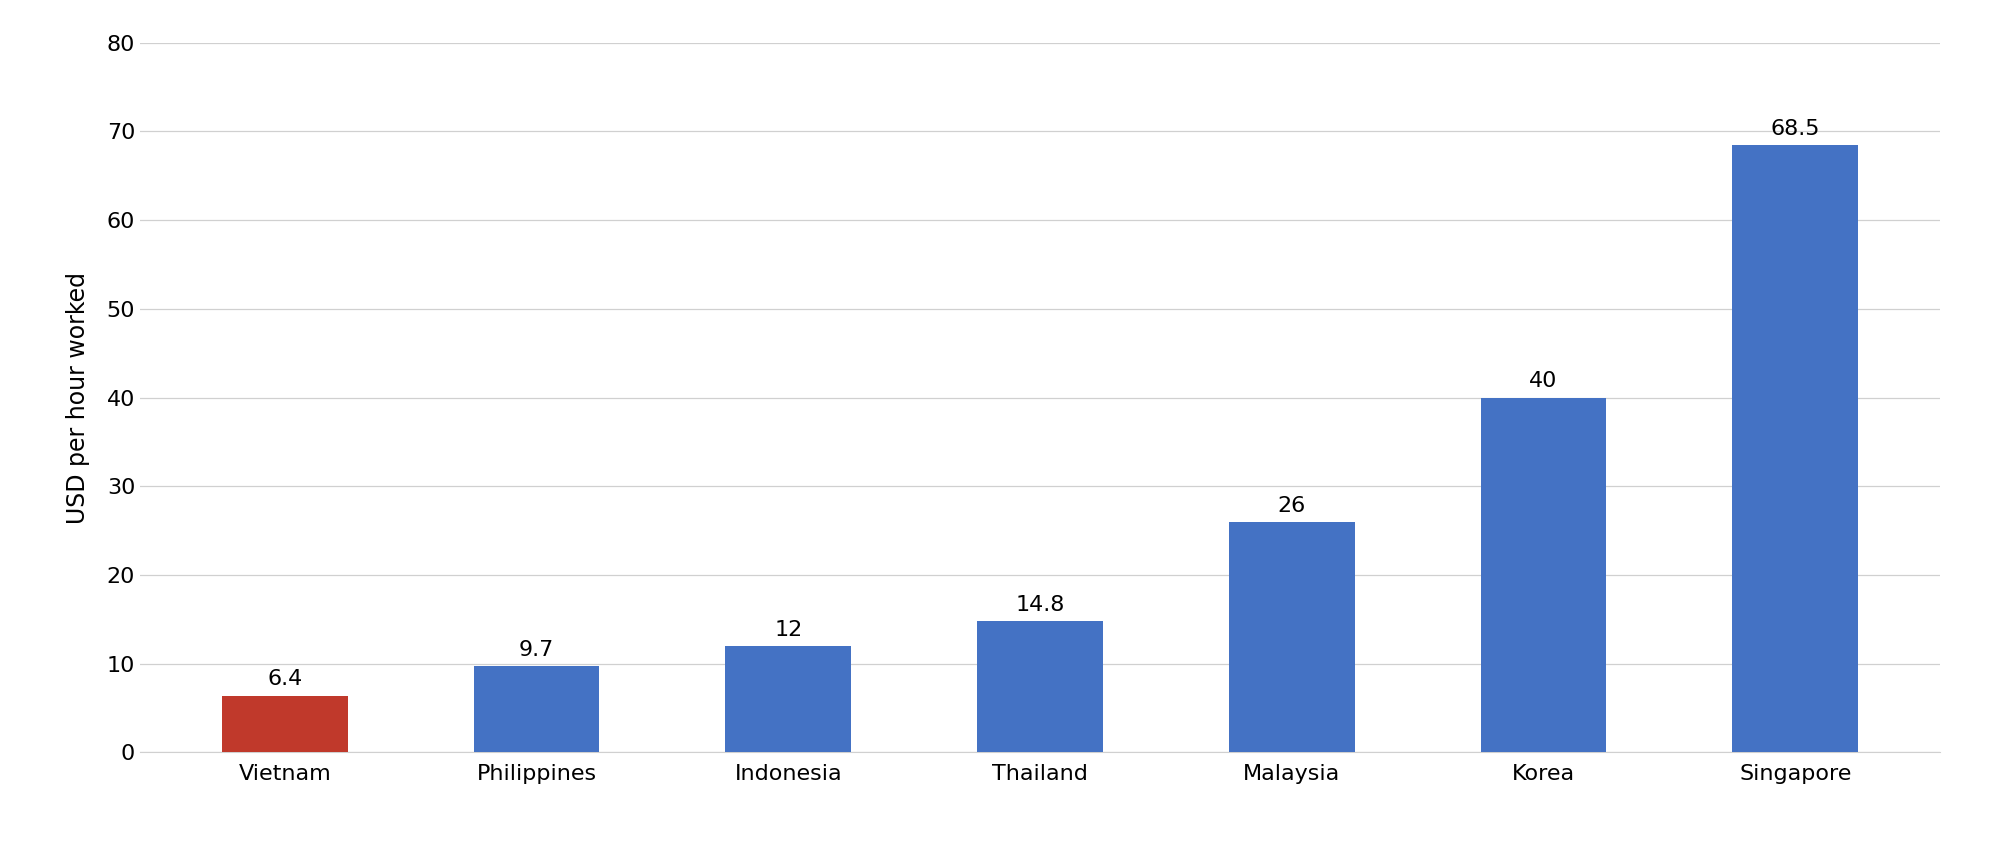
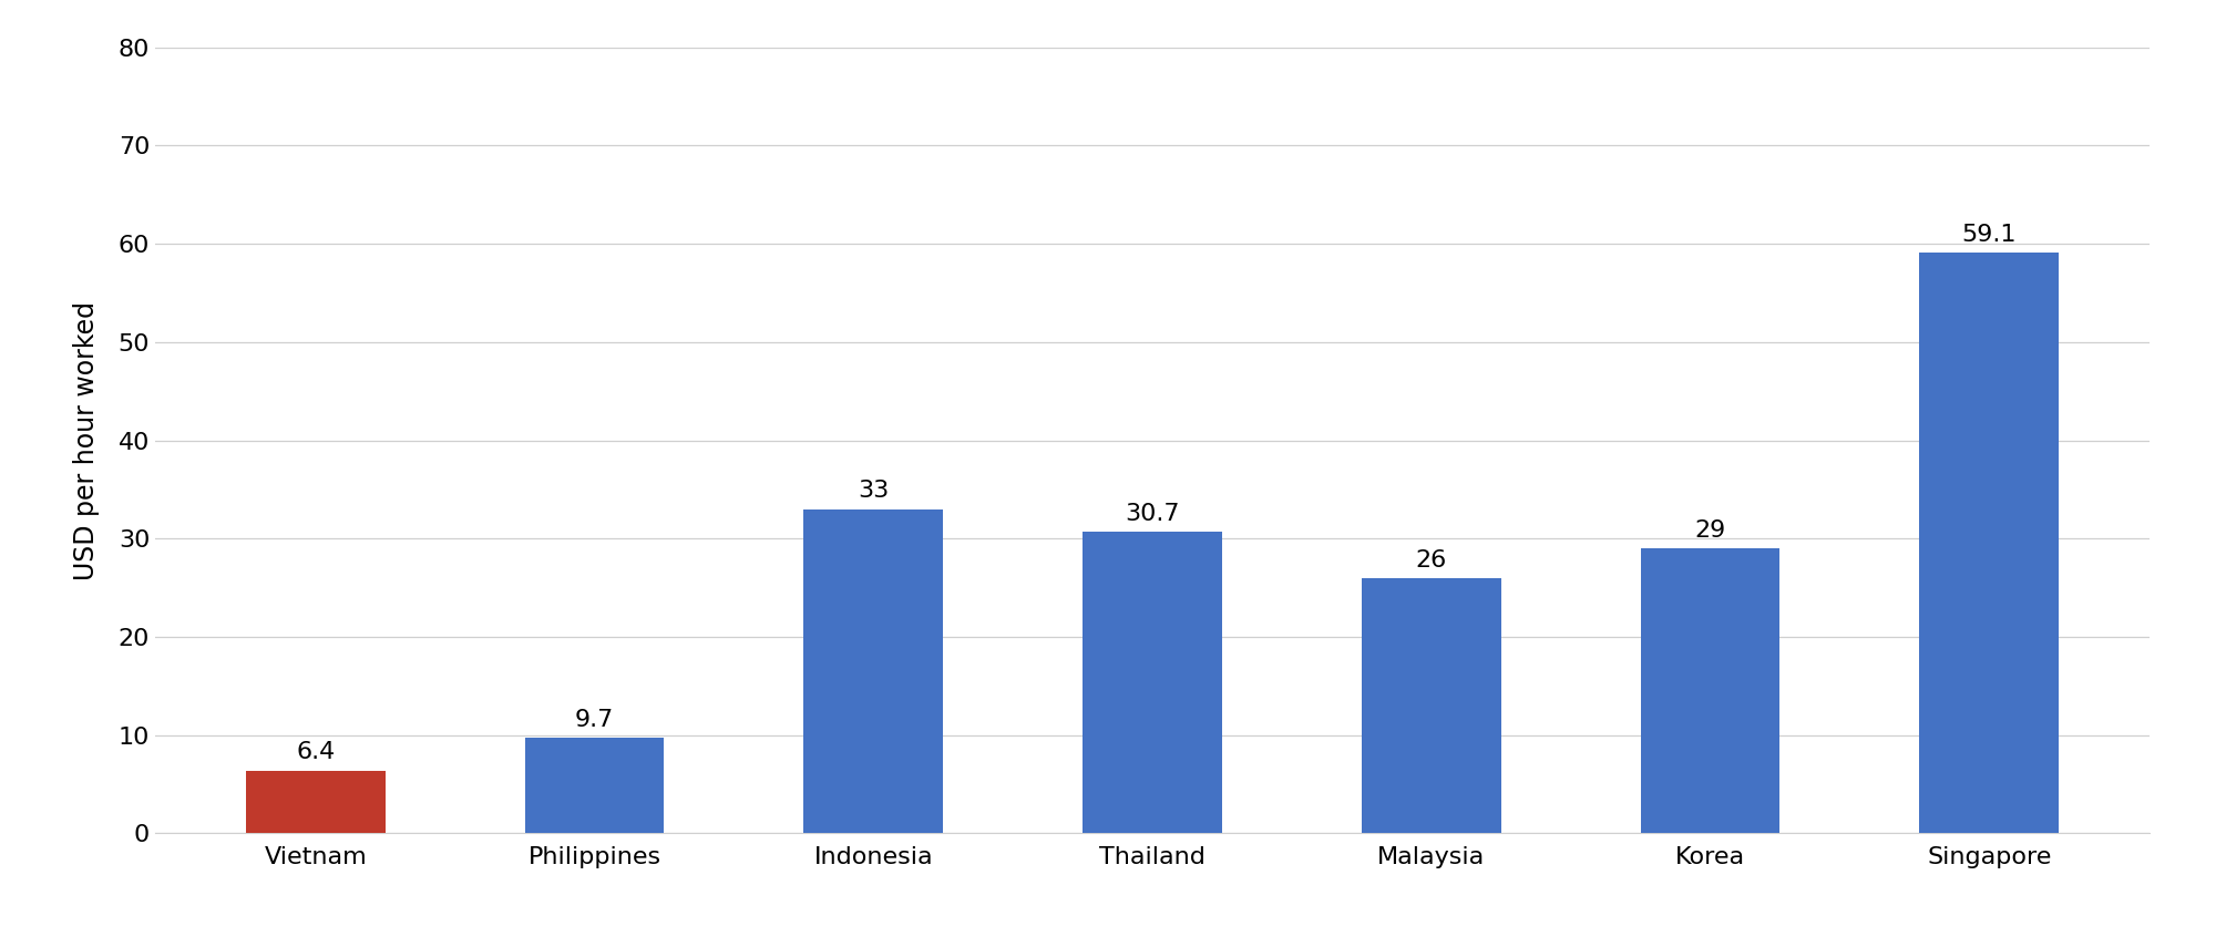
Indonesia: 12 -> 33
Thailand: 14.8 -> 30.7
Korea: 40 -> 29
Singapore: 68.5 -> 59.1
